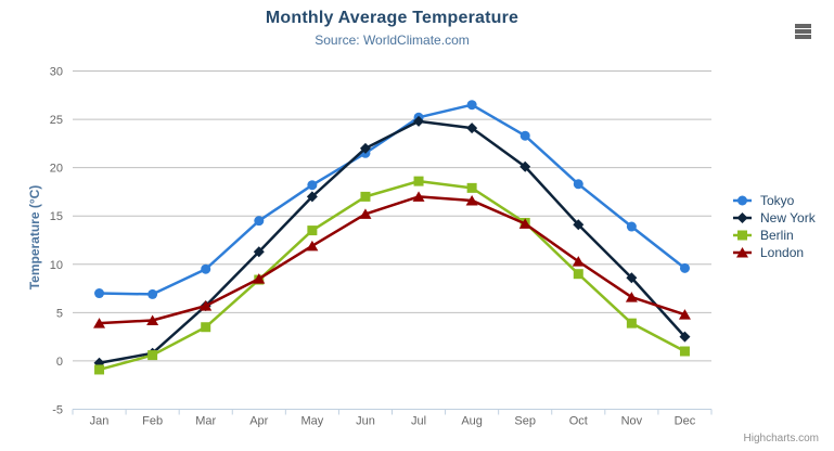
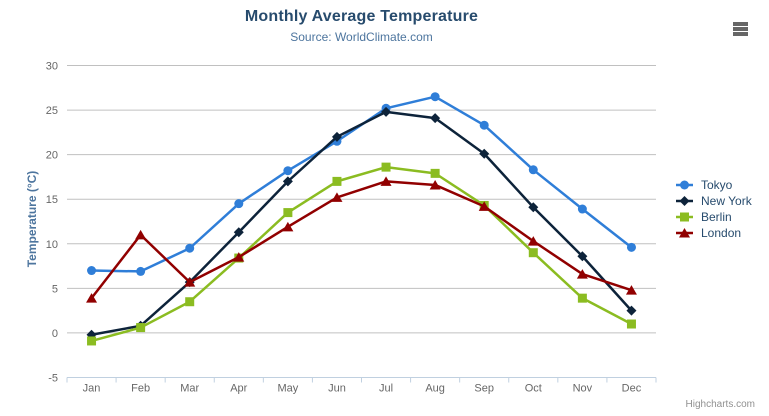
London/Feb: 4 -> 11
